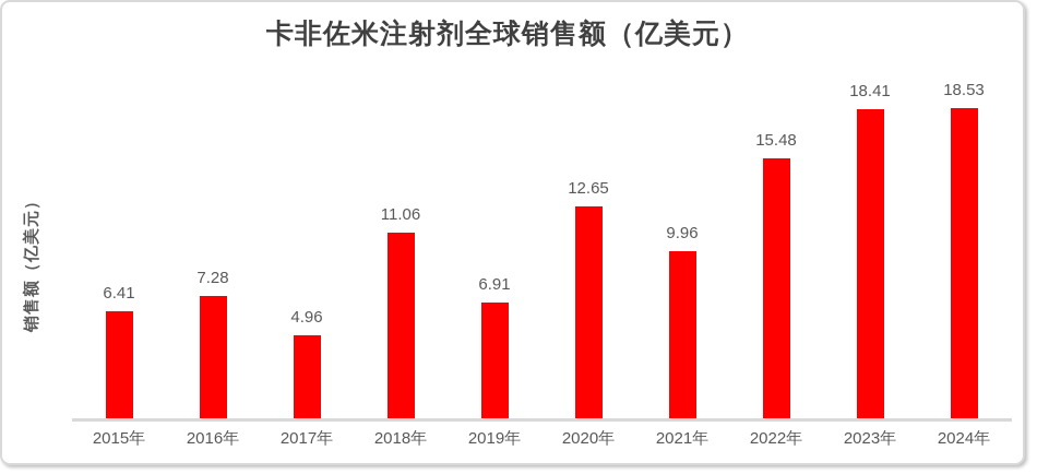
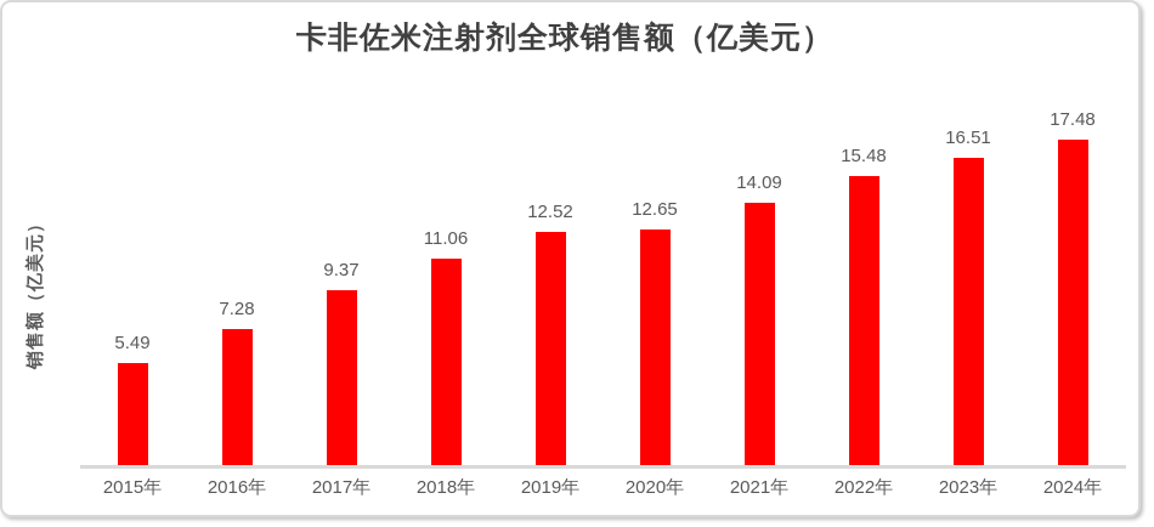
2015年: 6.41 -> 5.49
2017年: 4.96 -> 9.37
2019年: 6.91 -> 12.52
2021年: 9.96 -> 14.09
2023年: 18.41 -> 16.51
2024年: 18.53 -> 17.48
